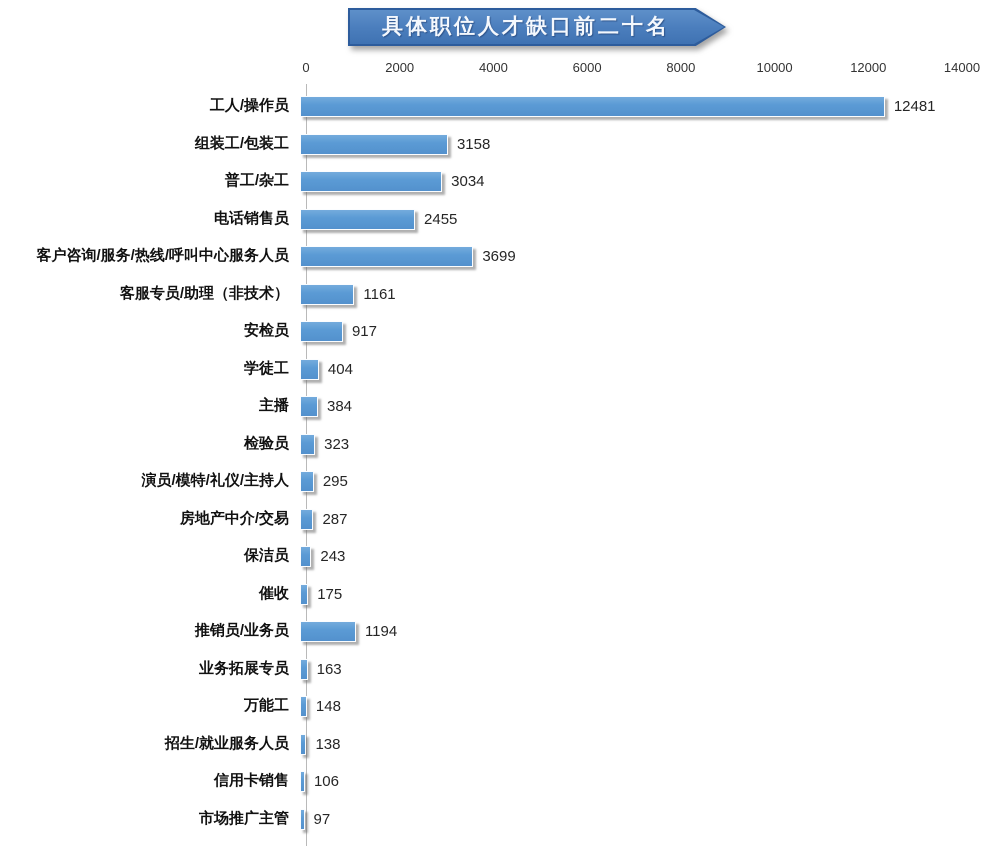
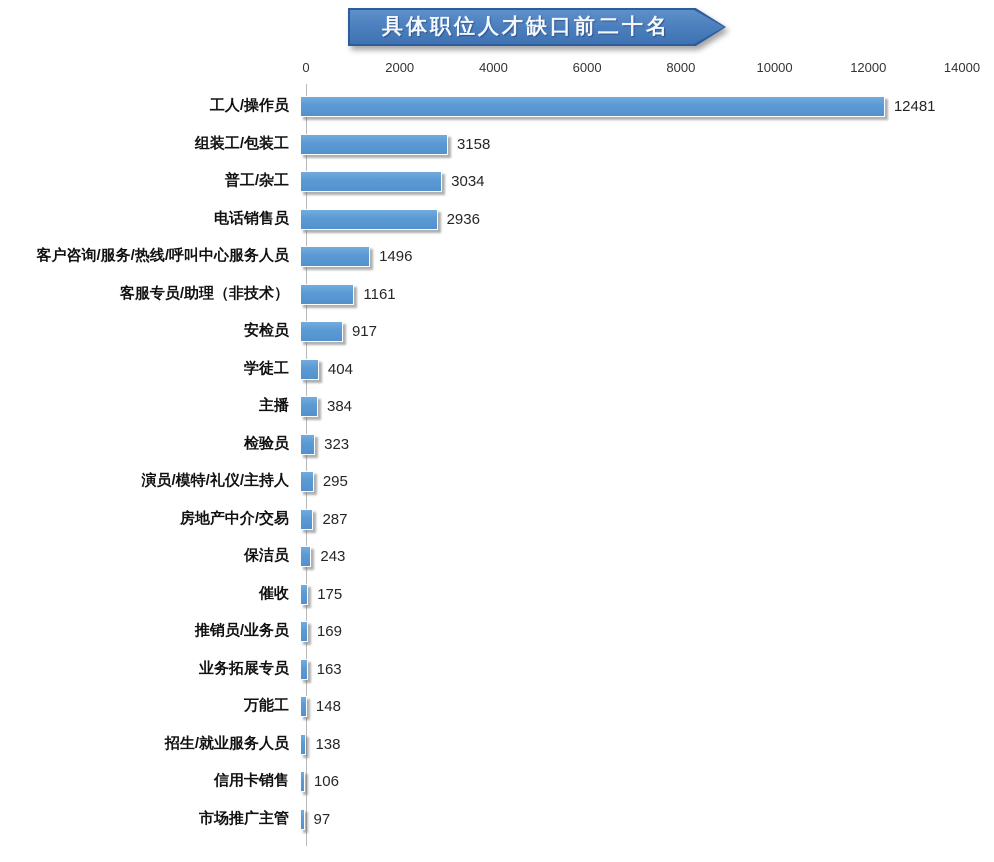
电话销售员: 2455 -> 2936
客户咨询/服务/热线/呼叫中心服务人员: 3699 -> 1496
推销员/业务员: 1194 -> 169
